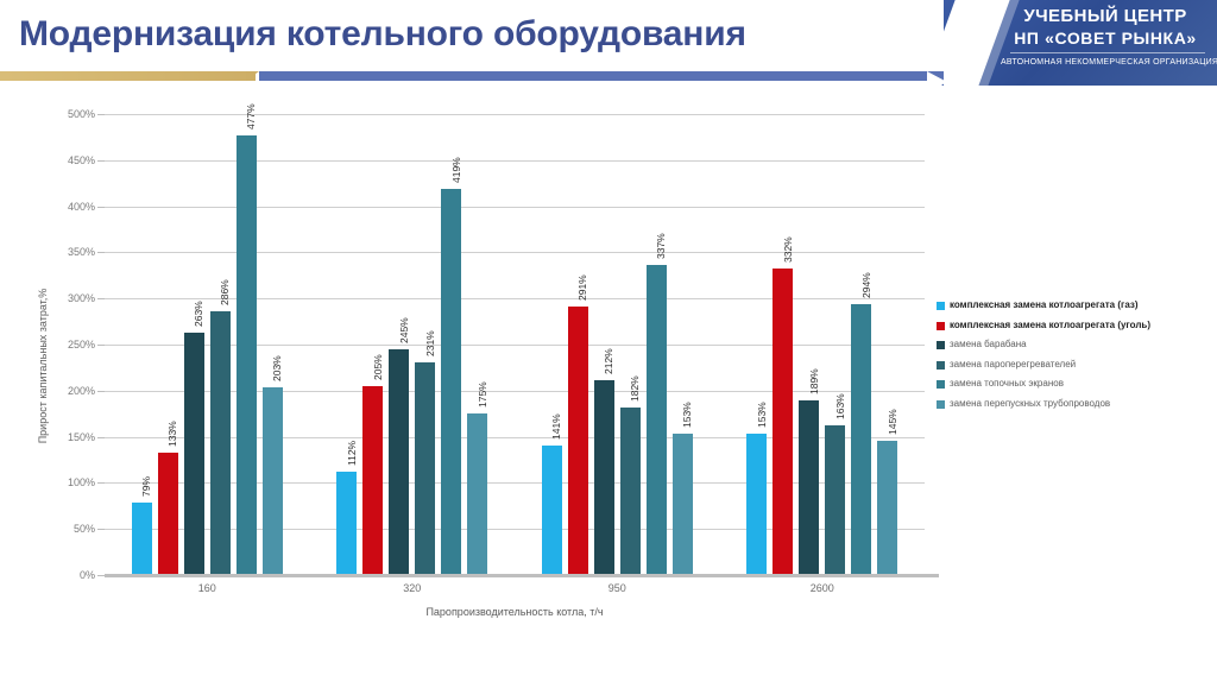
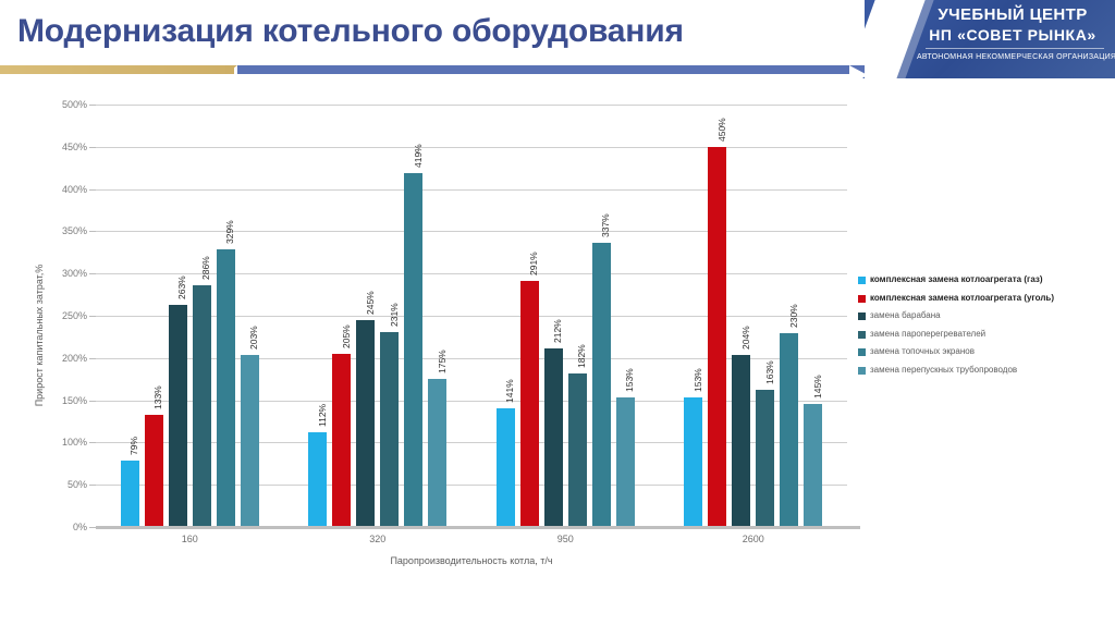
замена топочных экранов/160: 477% -> 329%
комплексная замена котлоагрегата (уголь)/2600: 332% -> 450%
замена барабана/2600: 189% -> 204%
замена топочных экранов/2600: 294% -> 230%
